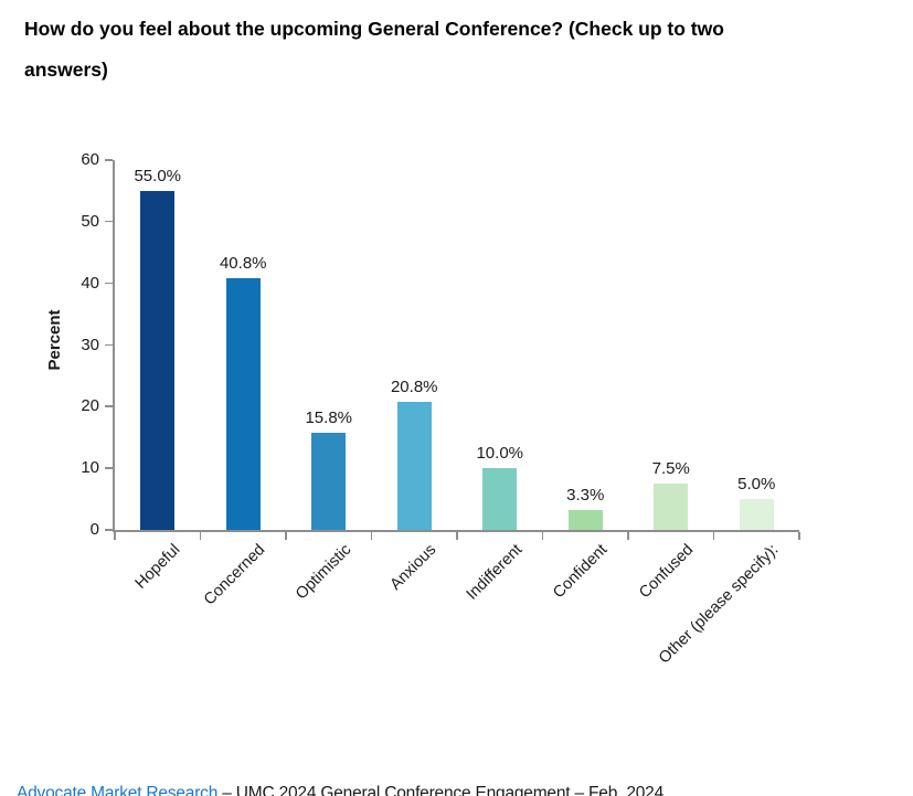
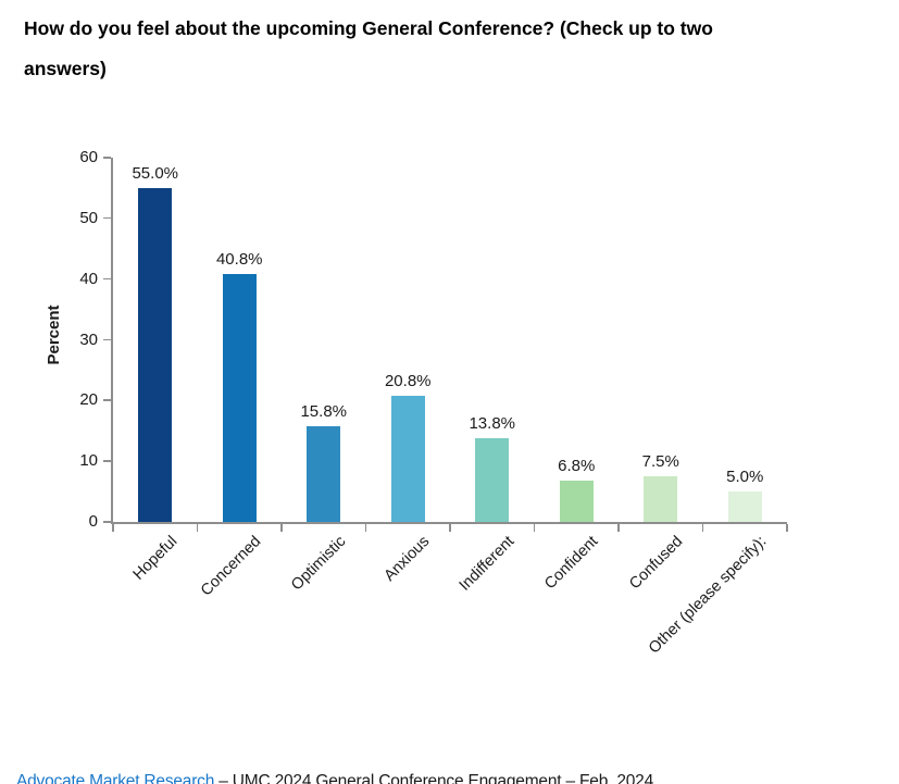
Indifferent: 10.0% -> 13.8%
Confident: 3.3% -> 6.8%
